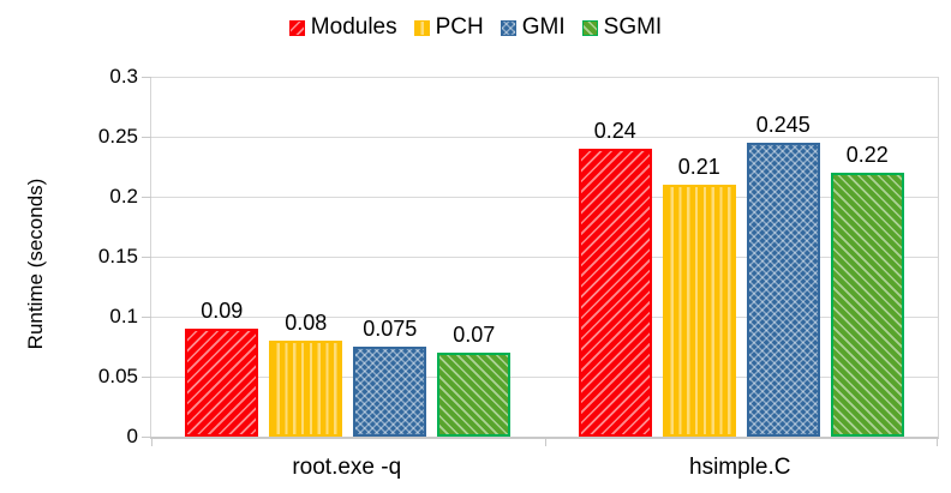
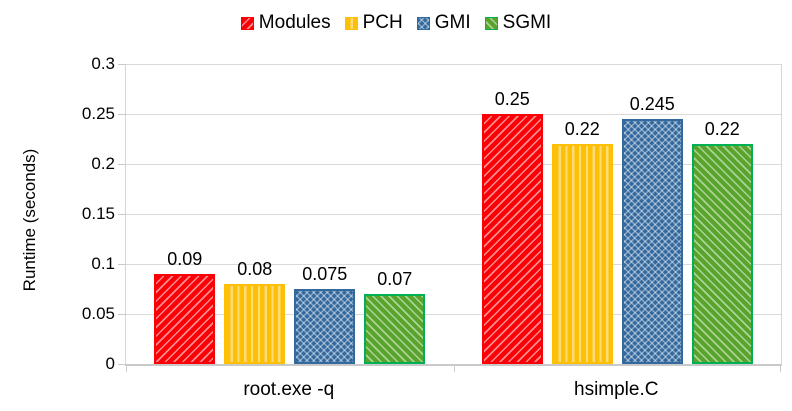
Modules/hsimple.C: 0.24 -> 0.25
PCH/hsimple.C: 0.21 -> 0.22
